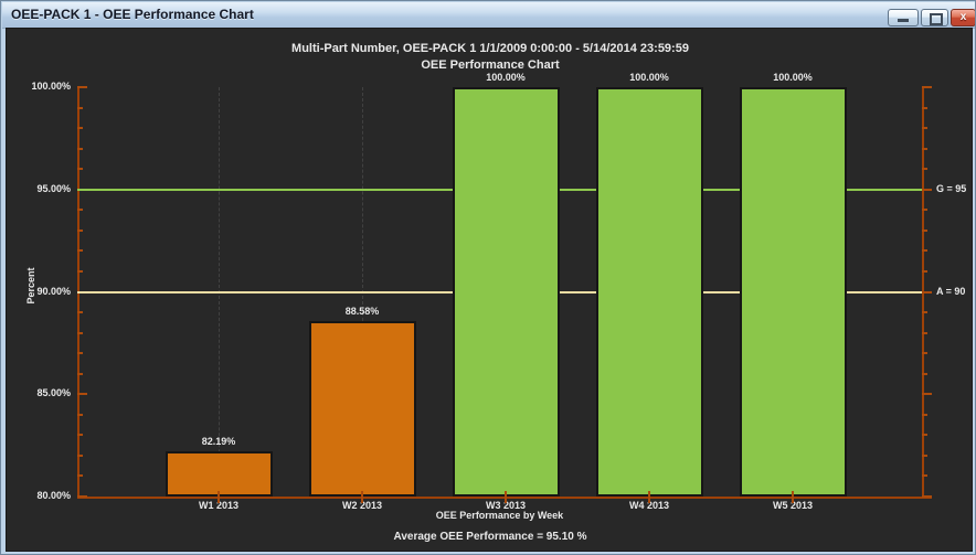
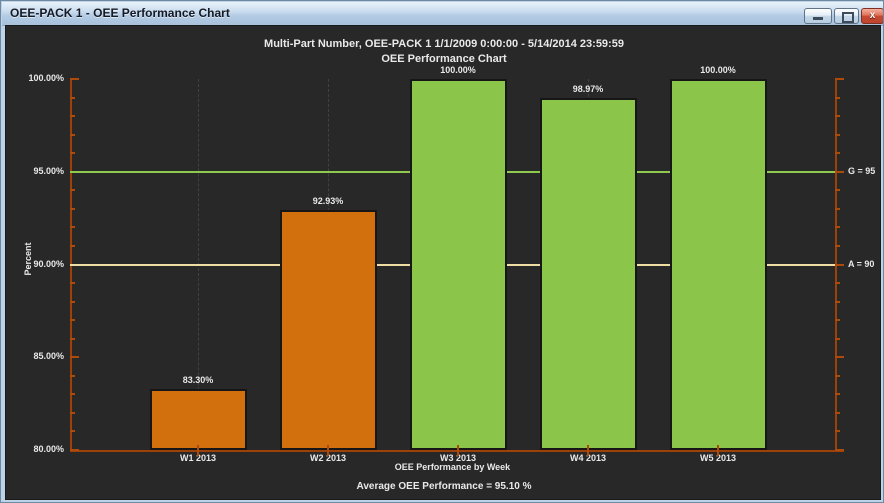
W1 2013: 82.19% -> 83.30%
W2 2013: 88.58% -> 92.93%
W4 2013: 100.00% -> 98.97%
